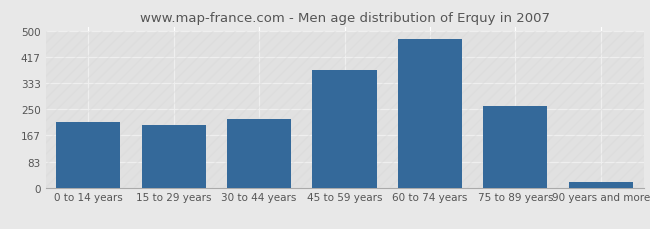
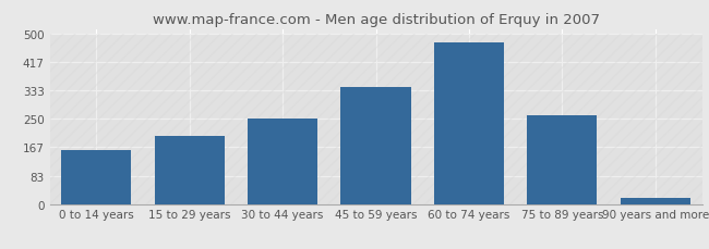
0 to 14 years: 210 -> 160
30 to 44 years: 220 -> 250
45 to 59 years: 375 -> 345
